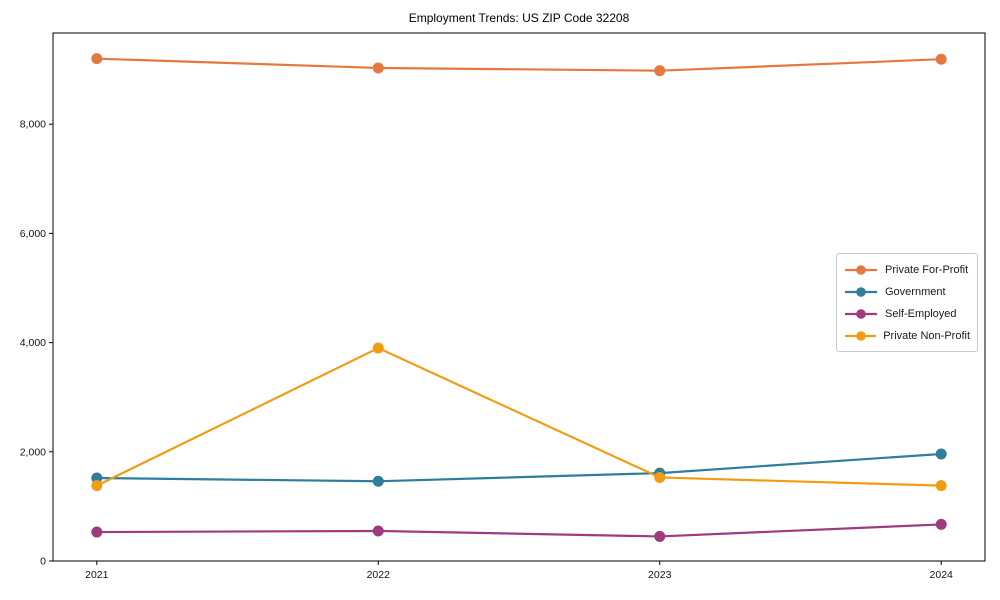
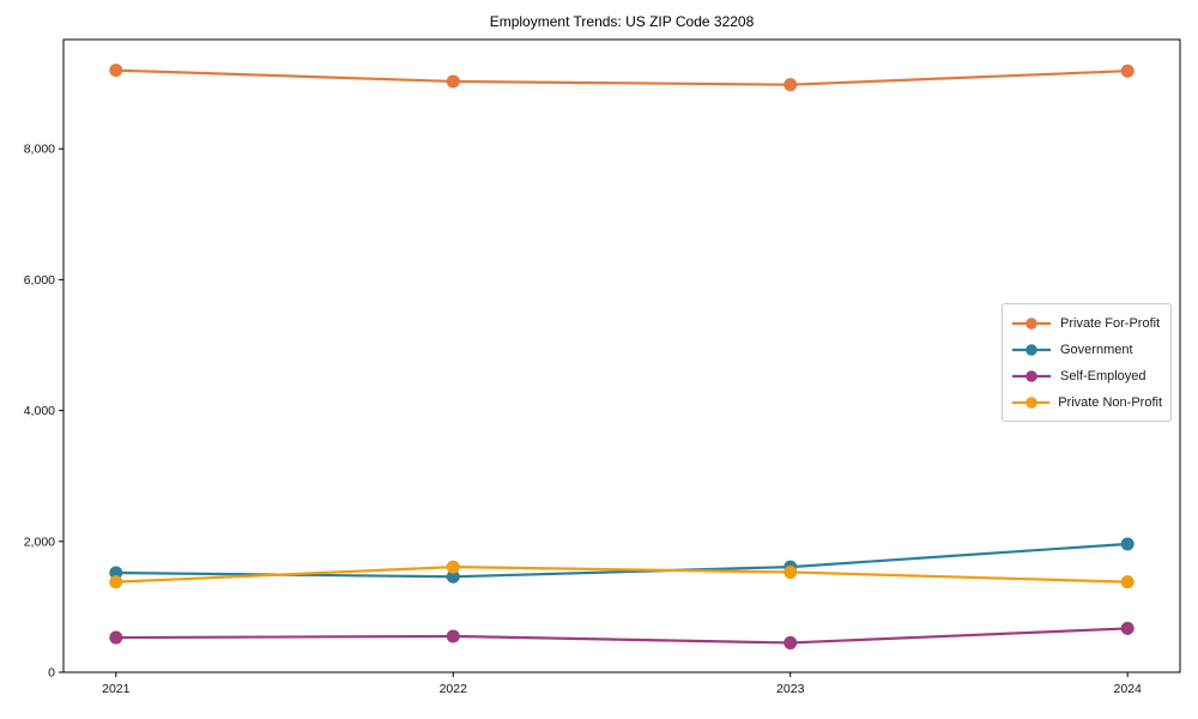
Private Non-Profit/2022: 3900 -> 1600
